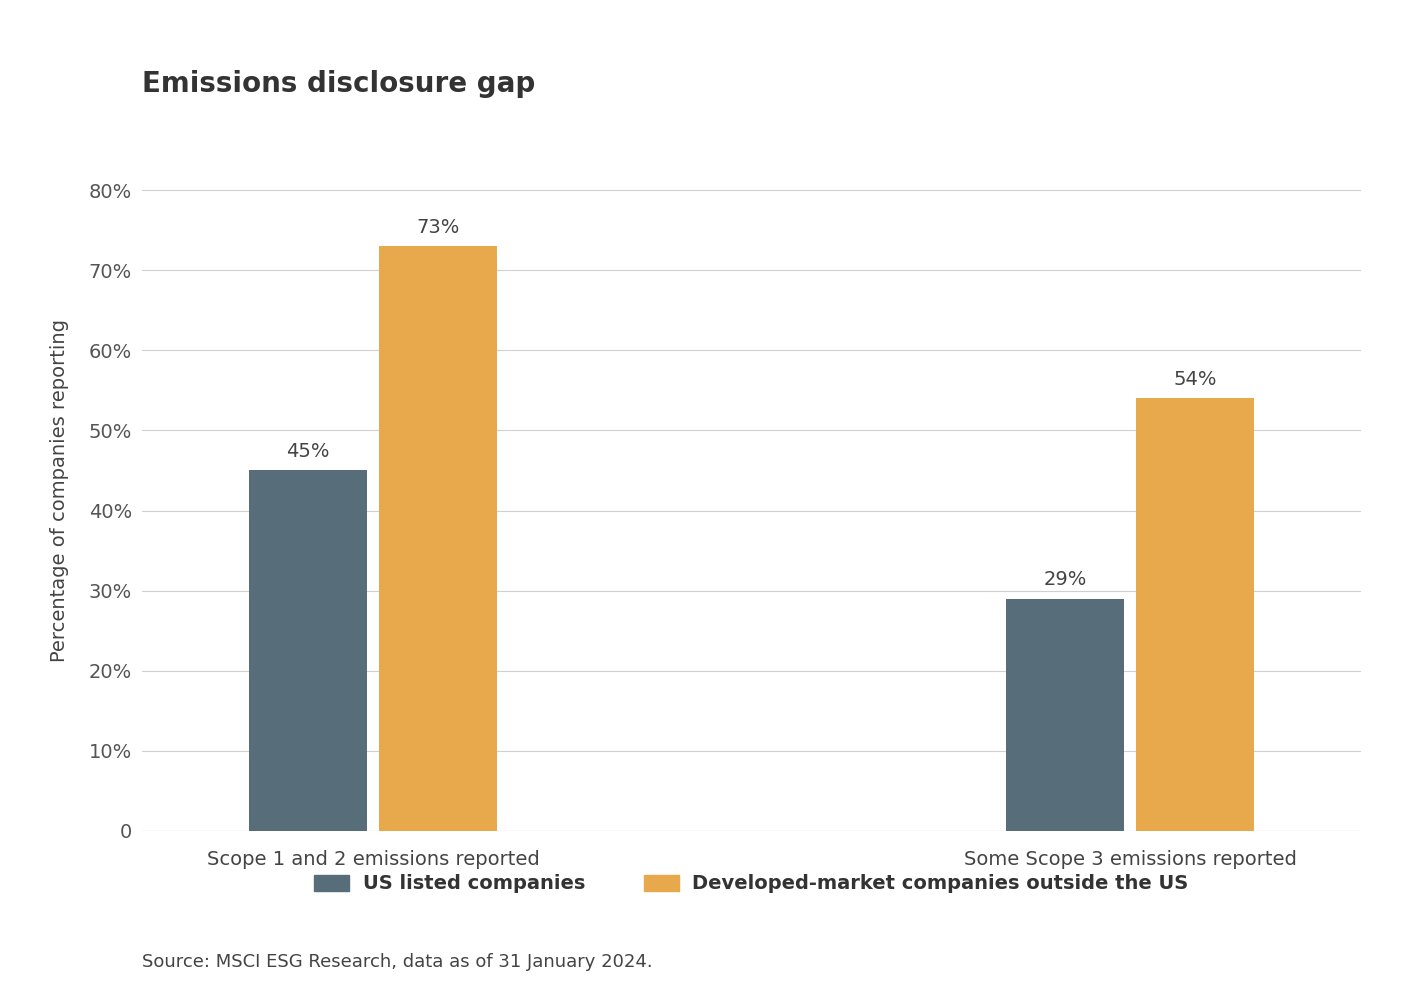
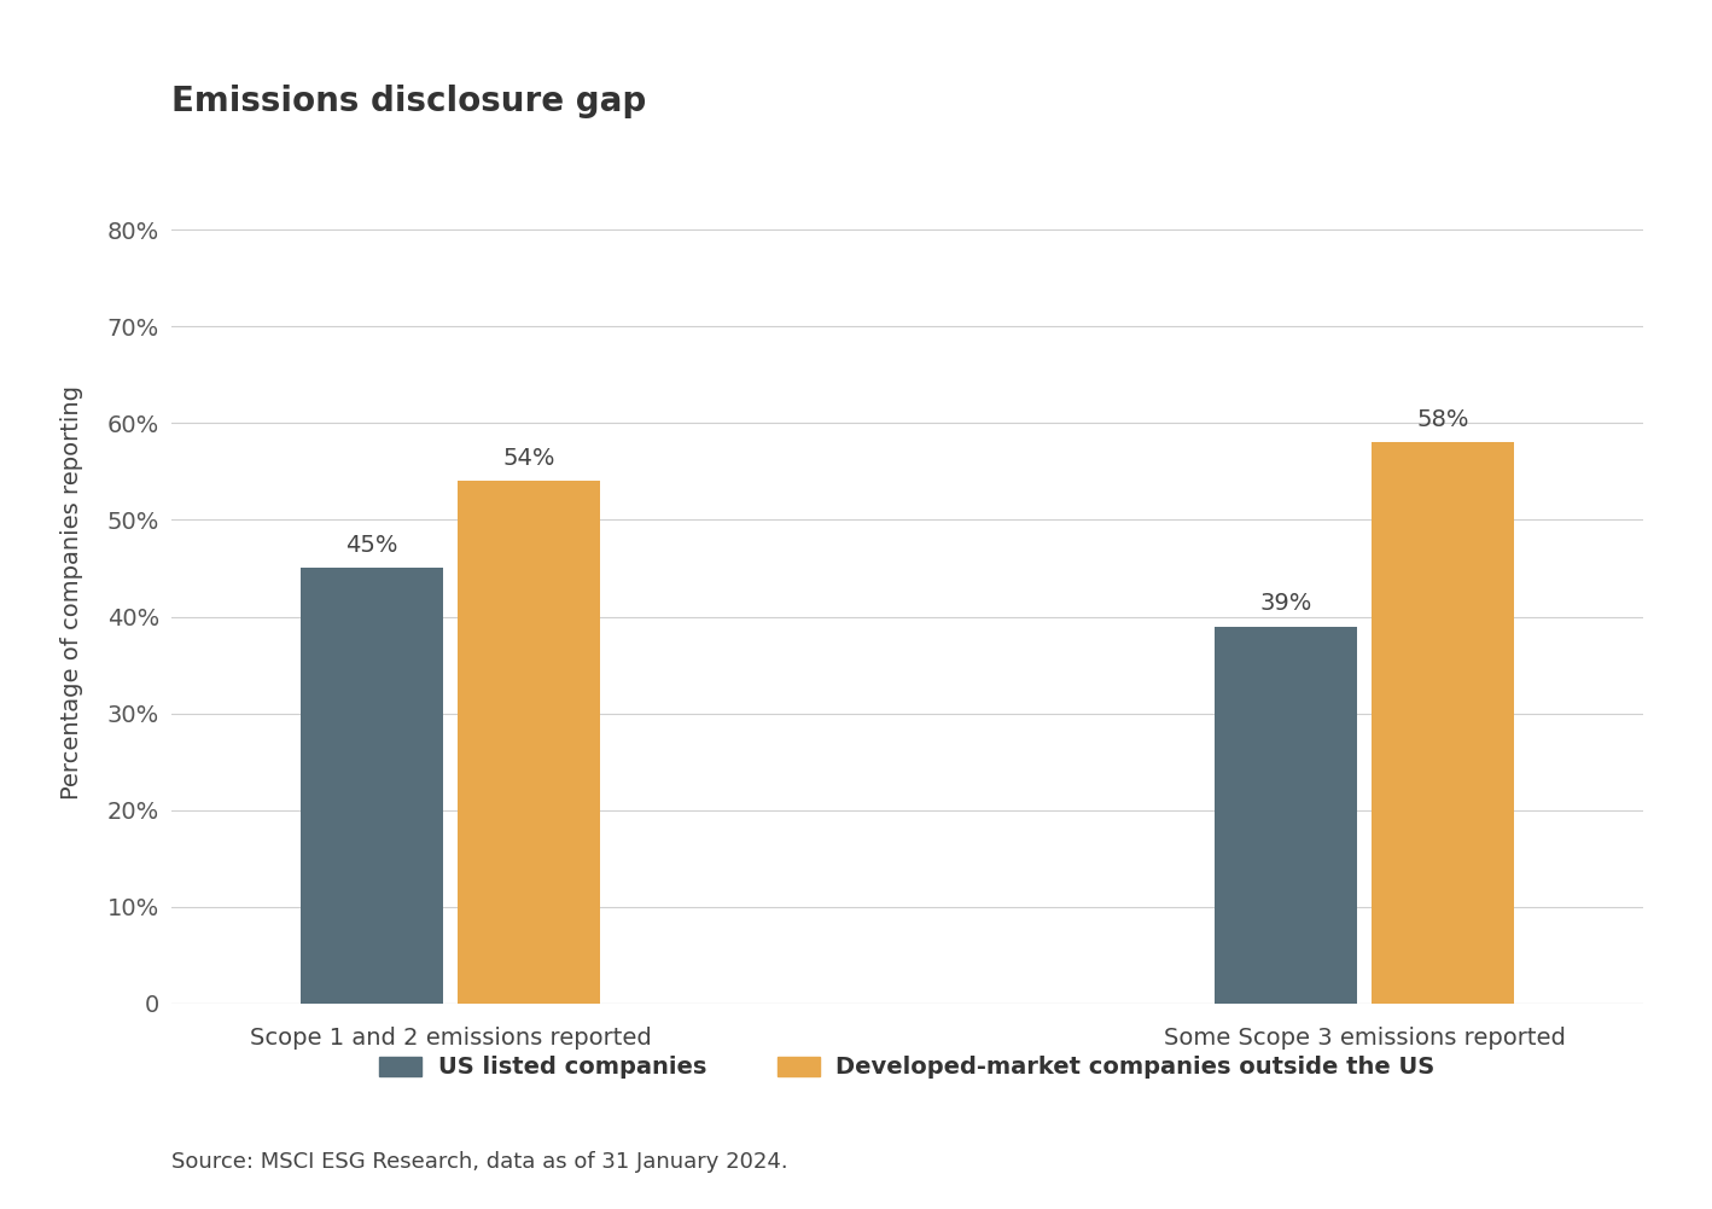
Developed-market companies outside the US/Scope 1 and 2 emissions reported: 73% -> 54%
US listed companies/Some Scope 3 emissions reported: 29% -> 39%
Developed-market companies outside the US/Some Scope 3 emissions reported: 54% -> 58%
